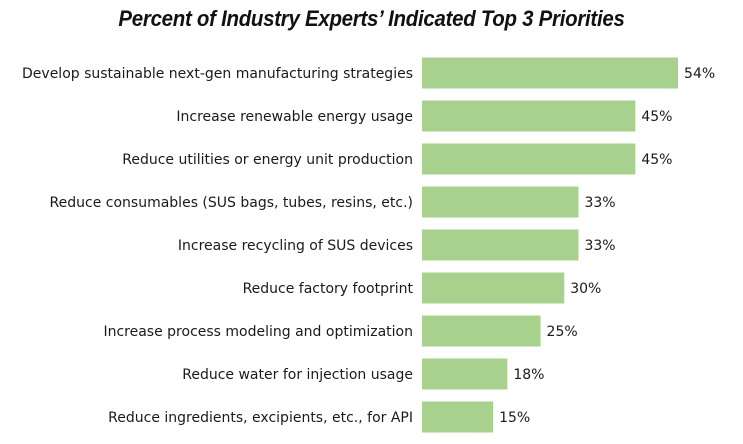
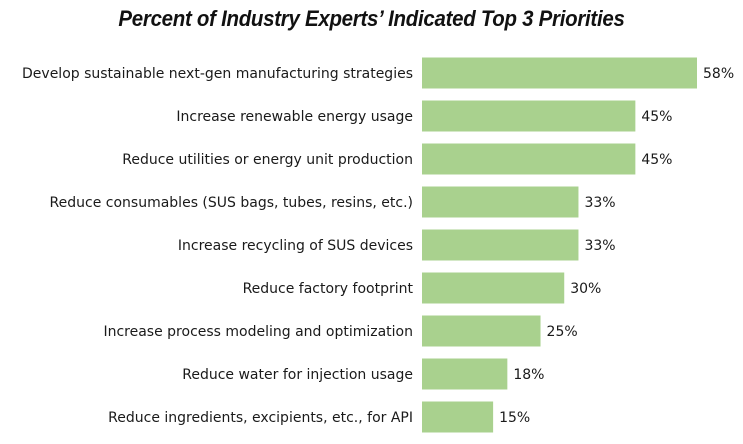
Develop sustainable next-gen manufacturing strategies: 54% -> 58%
